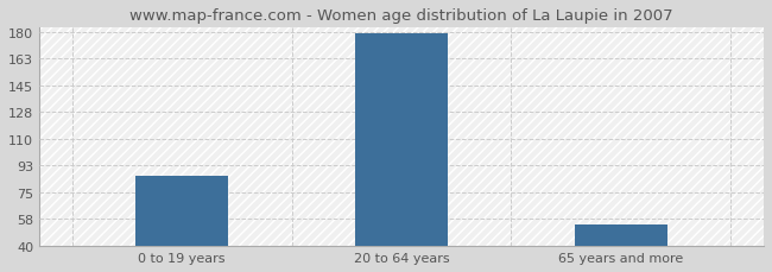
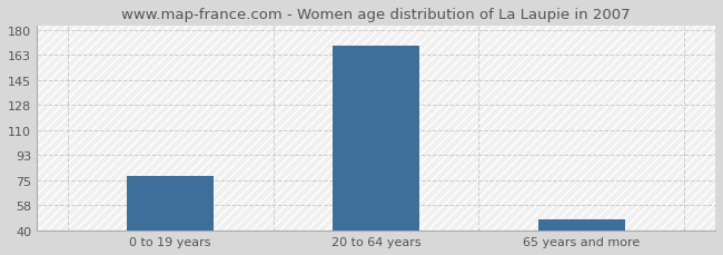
0 to 19 years: 86 -> 78
20 to 64 years: 179 -> 169
65 years and more: 54 -> 48
